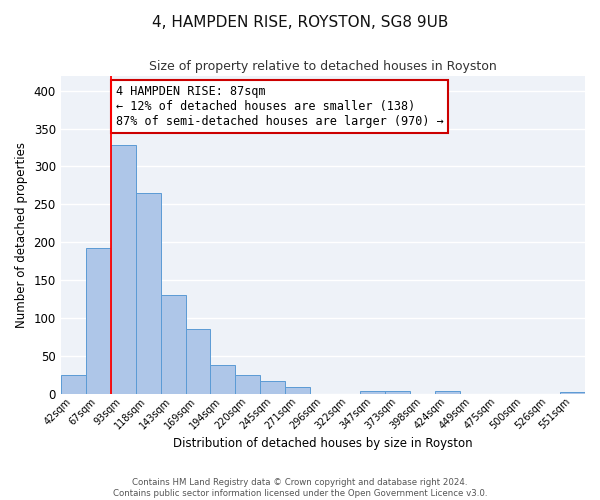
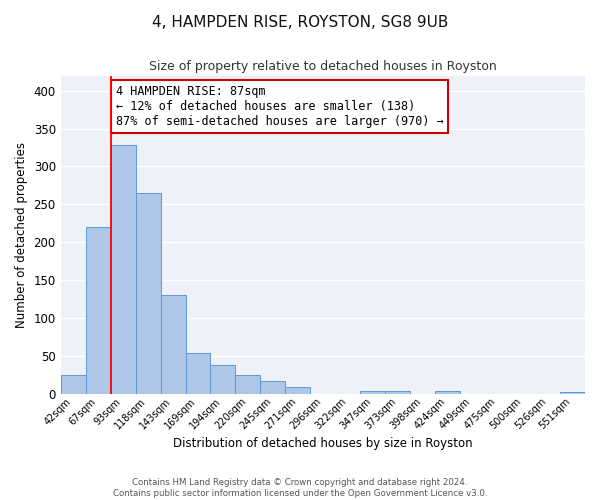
67sqm: 193 -> 220
169sqm: 86 -> 54
